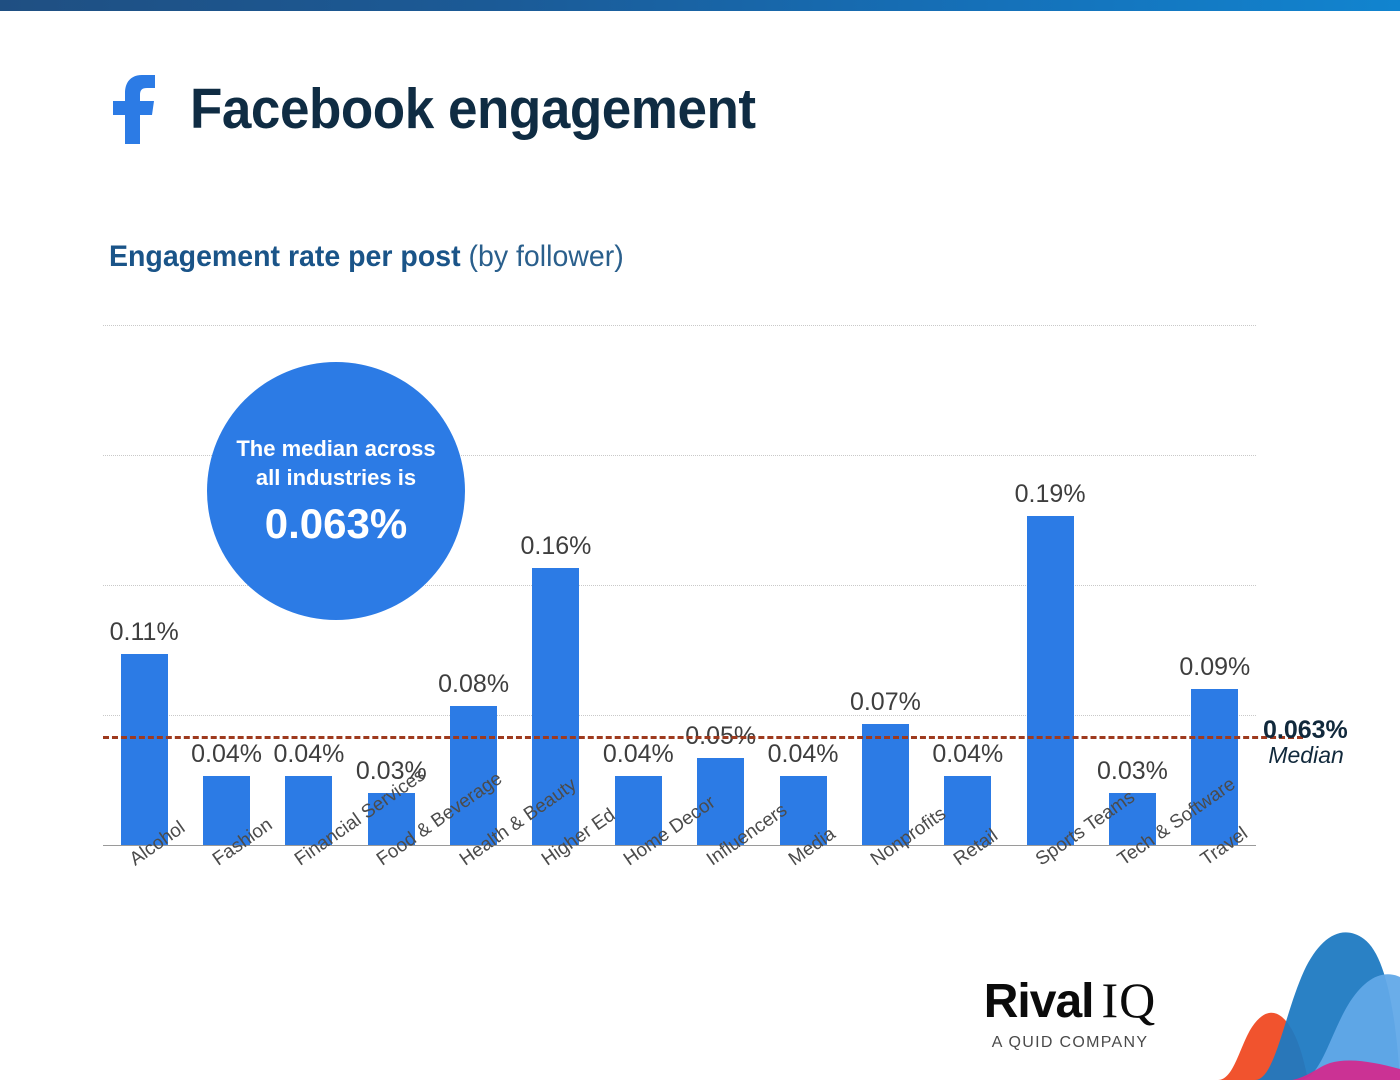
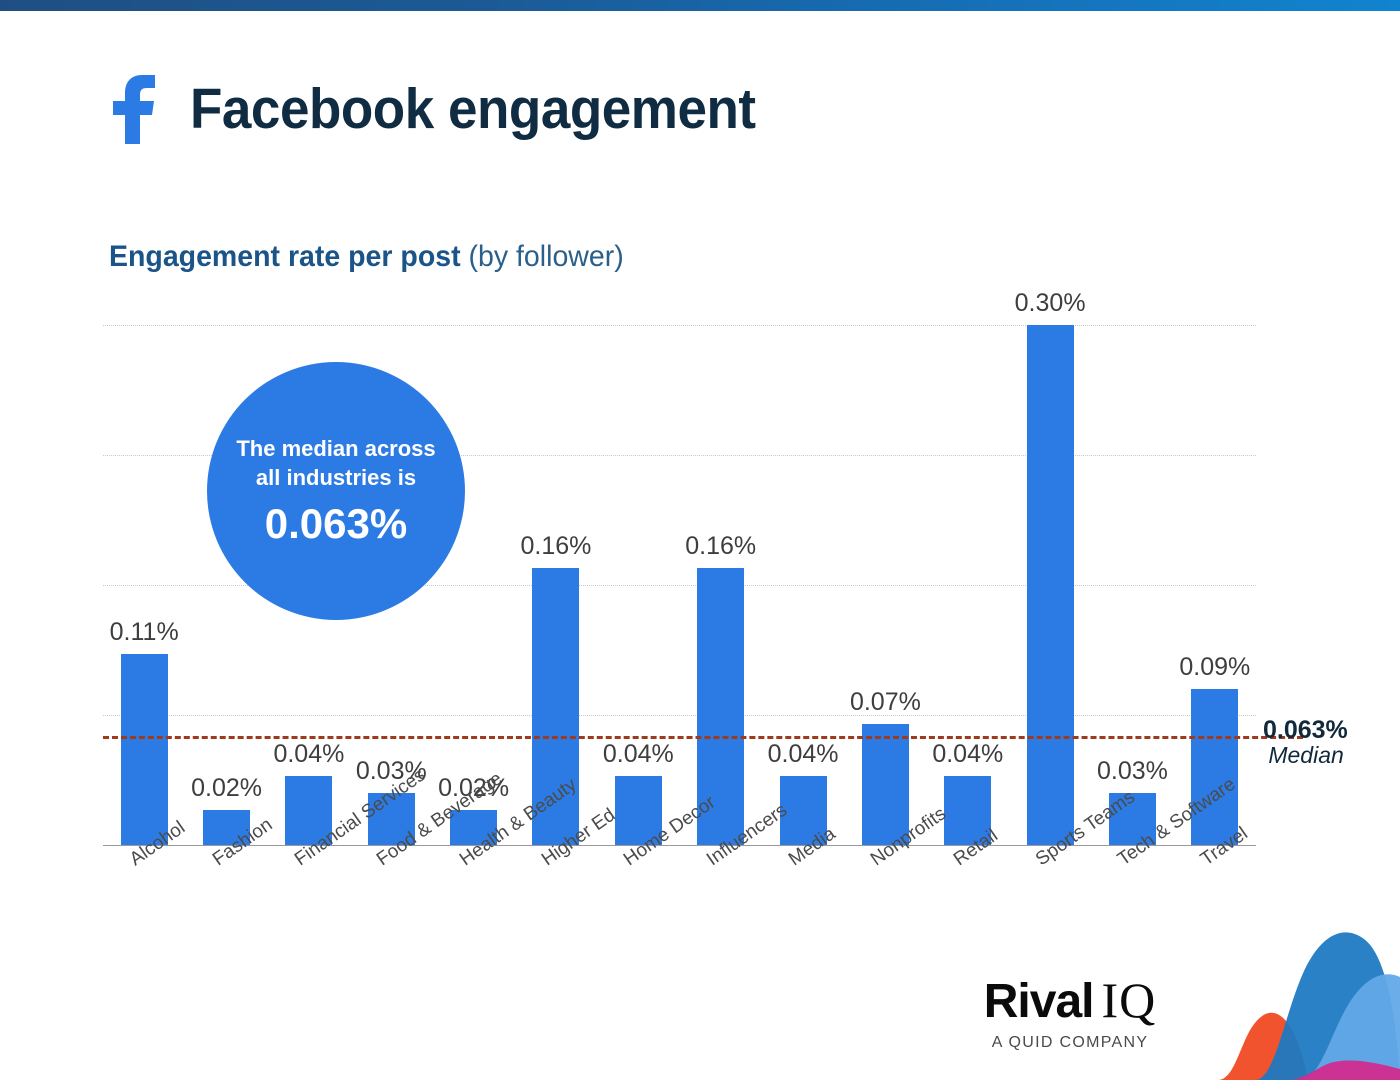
Fashion: 0.04% -> 0.02%
Health & Beauty: 0.08% -> 0.02%
Influencers: 0.05% -> 0.16%
Sports Teams: 0.19% -> 0.30%
